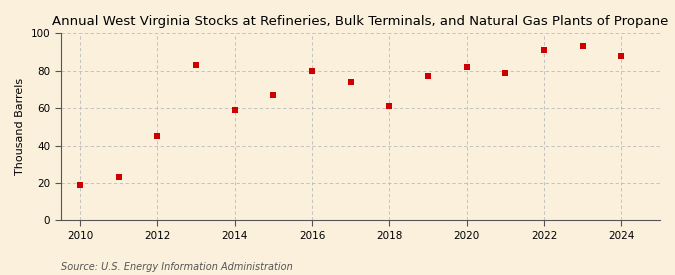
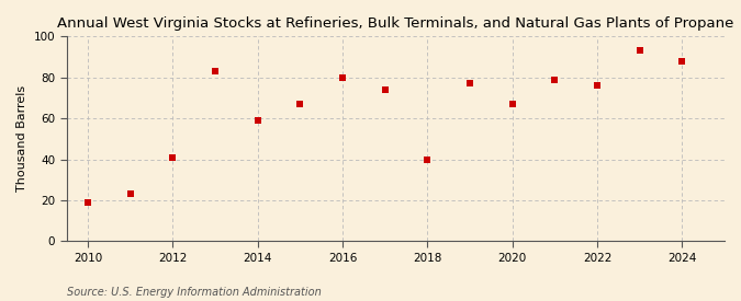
2012: 45 -> 41
2018: 61 -> 40
2020: 82 -> 67
2022: 91 -> 76
